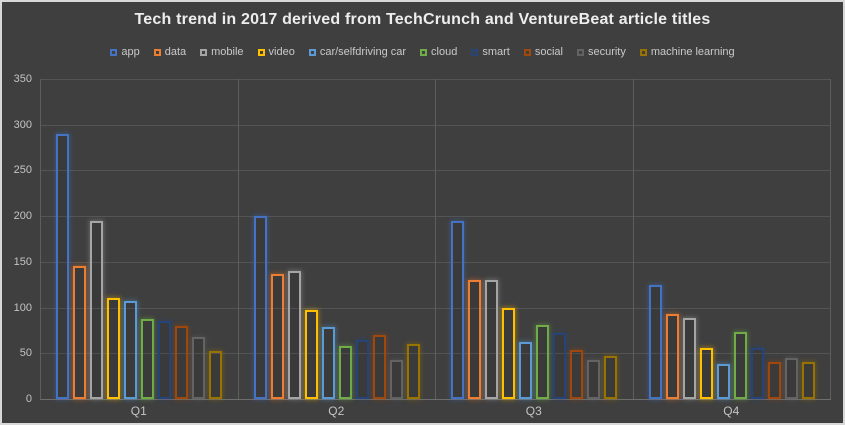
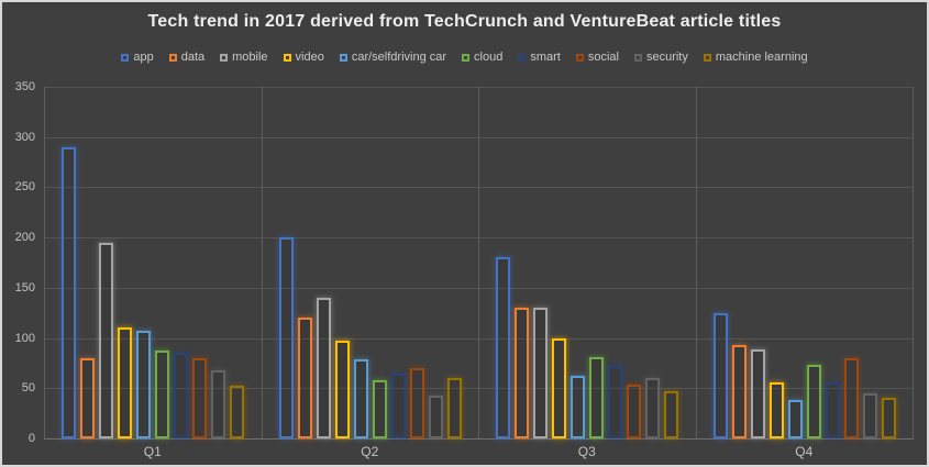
data/Q1: 150 -> 80
data/Q2: 140 -> 120
app/Q3: 200 -> 180
security/Q3: 40 -> 60
social/Q4: 40 -> 80
